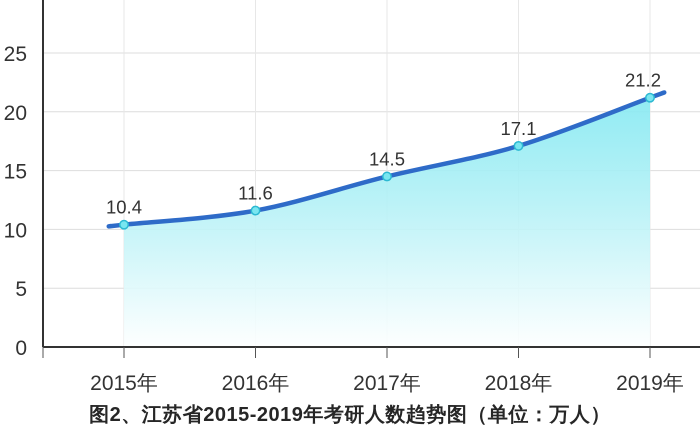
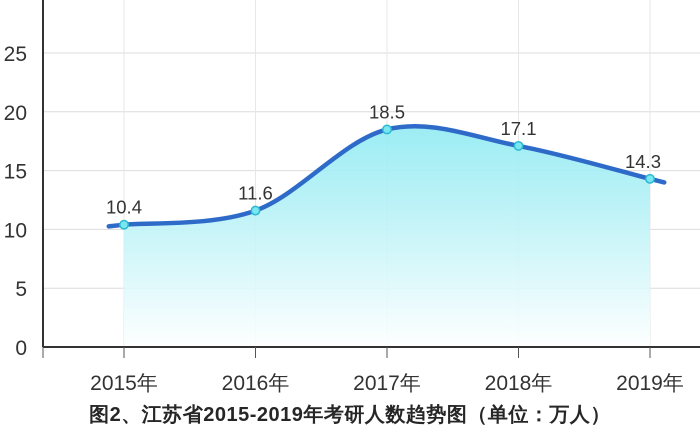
2017年: 14.5 -> 18.5
2019年: 21.2 -> 14.3
